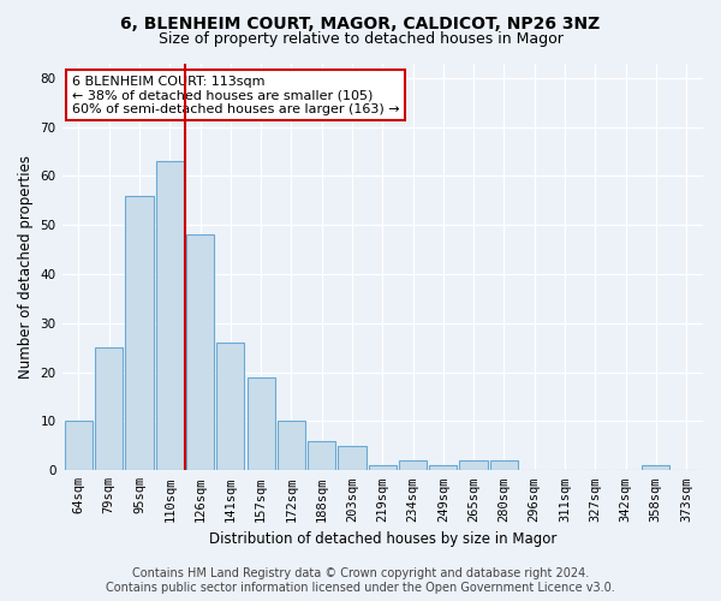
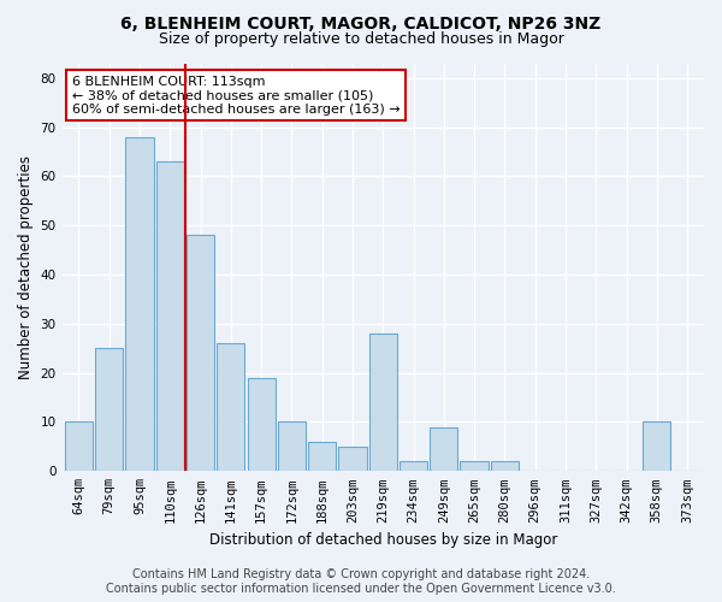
95sqm: 56 -> 68
219sqm: 1 -> 28
249sqm: 1 -> 9
358sqm: 1 -> 10
